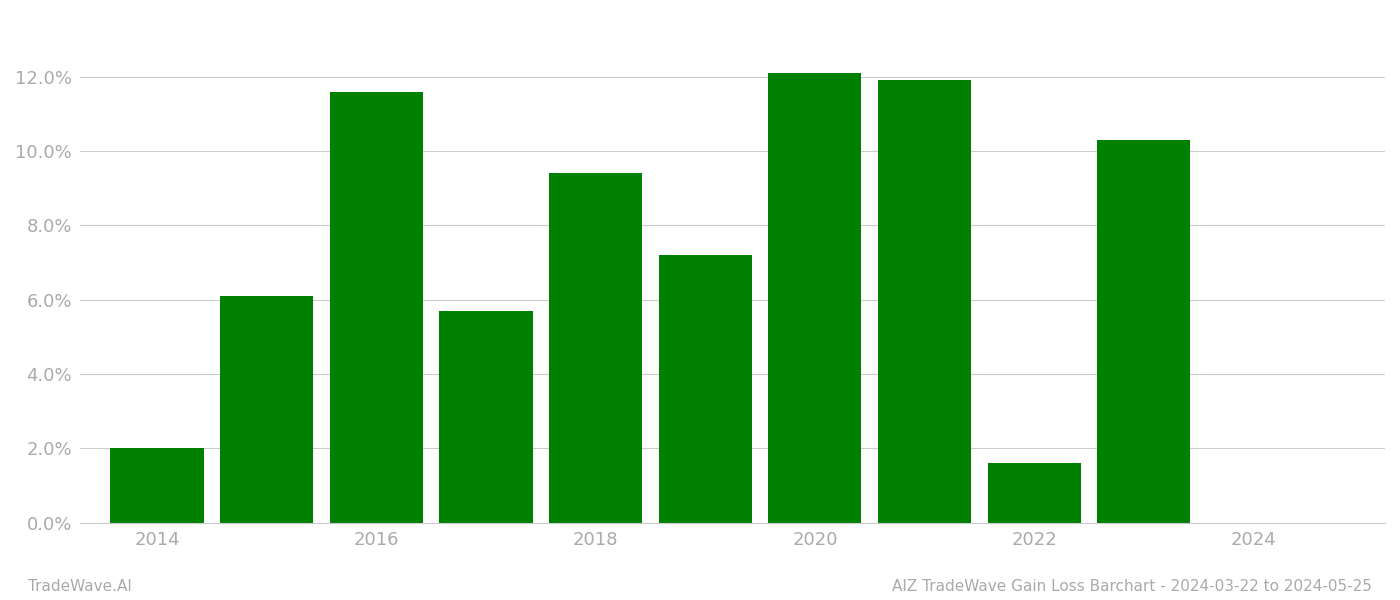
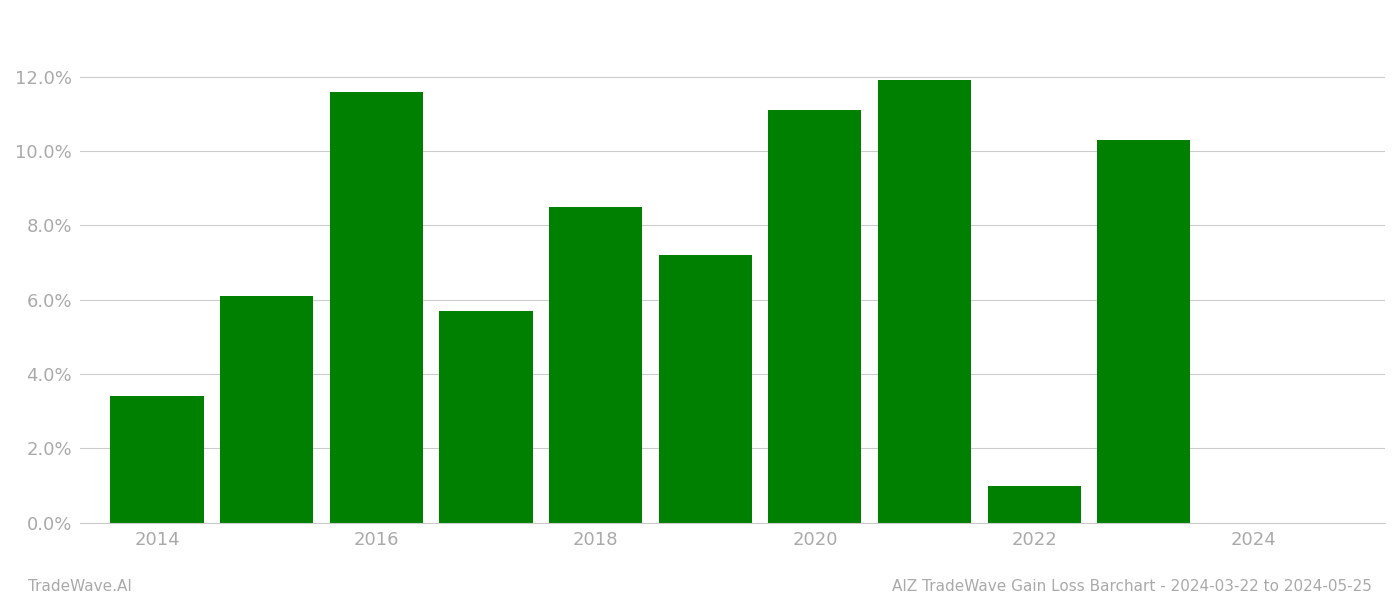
2014: 2.0% -> 3.4%
2018: 9.4% -> 8.5%
2020: 12.1% -> 11.1%
2022: 1.6% -> 1.0%
